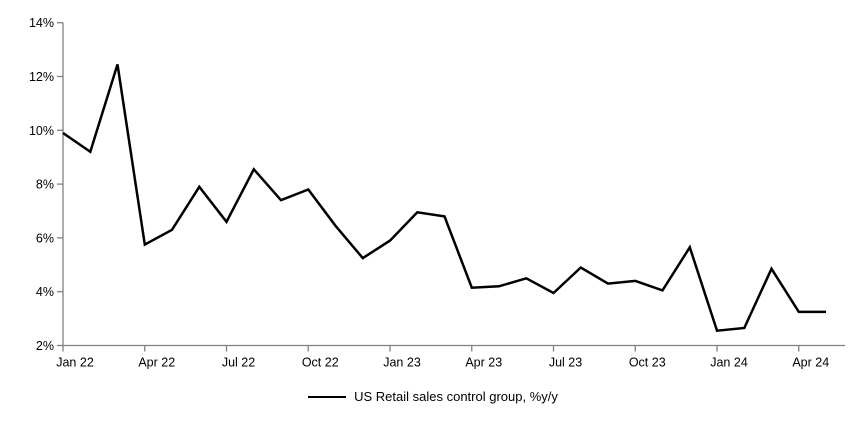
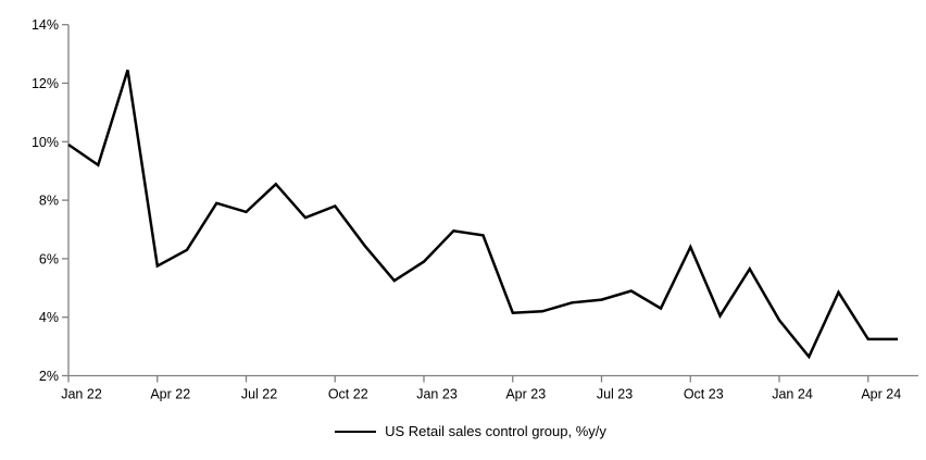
Jul 22: 6.6% -> 7.6%
Jul 23: 4.0% -> 4.6%
Oct 23: 4.4% -> 6.4%
Jan 24: 2.5% -> 3.9%
